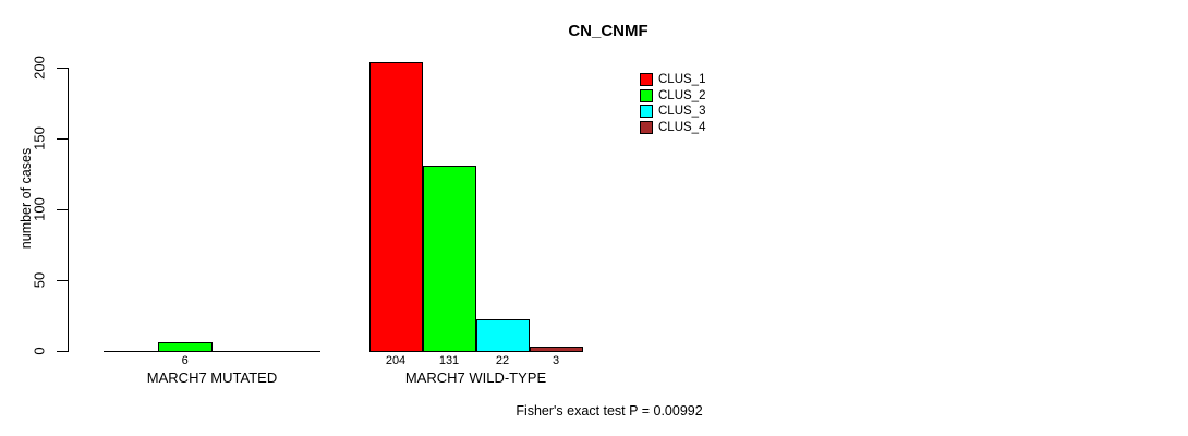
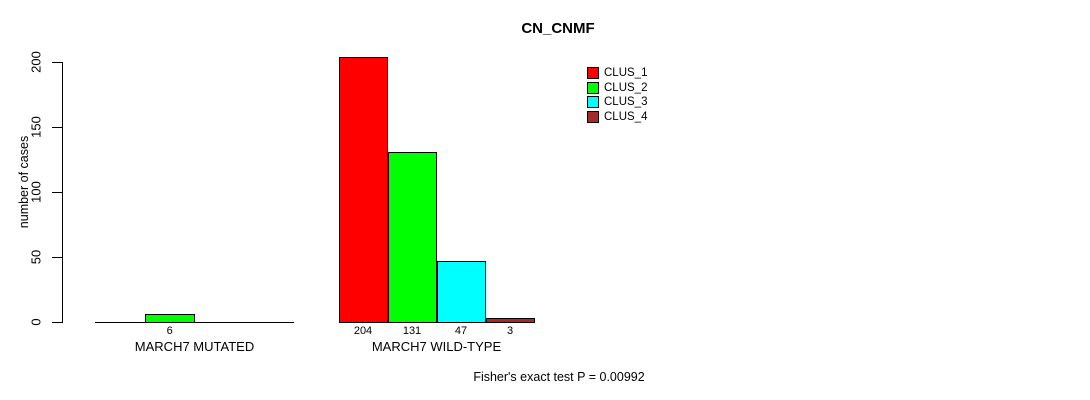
CLUS_3/MARCH7 WILD-TYPE: 22 -> 47
